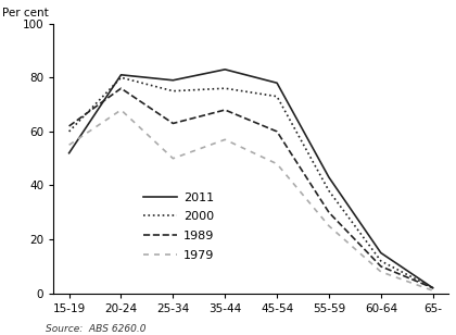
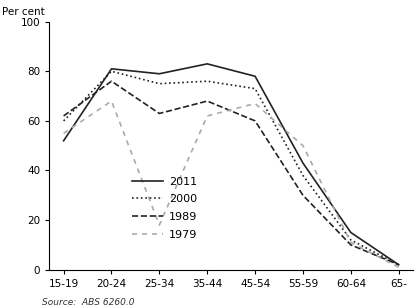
1979/25-34: 50 -> 18
1979/35-44: 57 -> 62
1979/45-54: 48 -> 67
1979/55-59: 25 -> 50
1979/60-64: 8 -> 11
